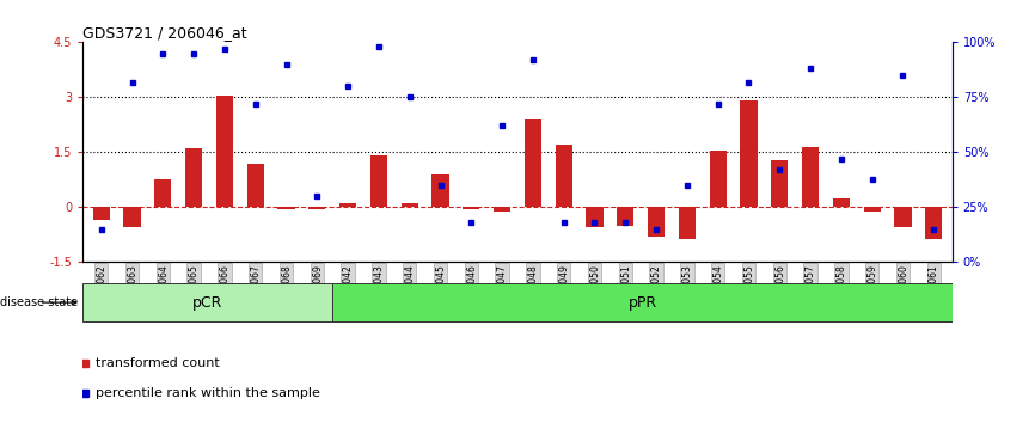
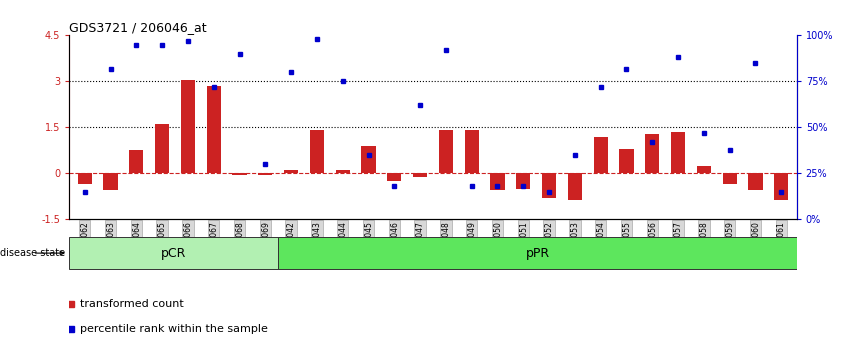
M559067: 1.20 -> 2.85
M559046: -0.05 -> -0.25
M559048: 2.40 -> 1.42
M559049: 1.70 -> 1.42
M559054: 1.55 -> 1.20
M559055: 2.90 -> 0.80
M559057: 1.65 -> 1.35
M559059: -0.10 -> -0.35
